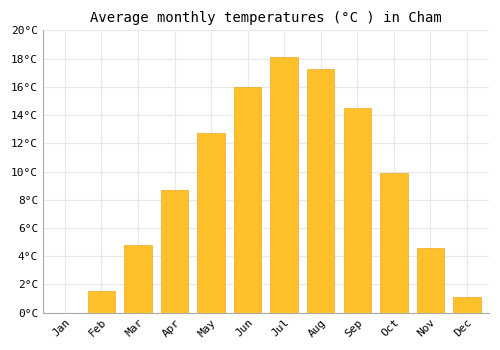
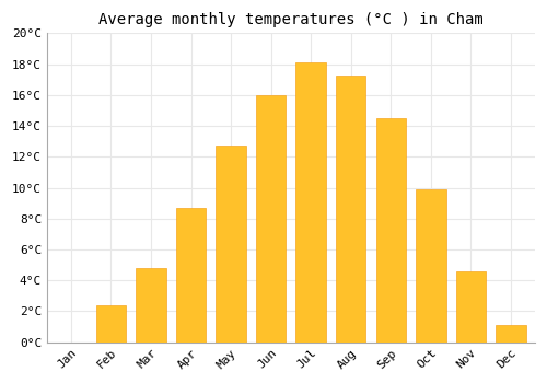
Feb: 1.5°C -> 2.4°C
